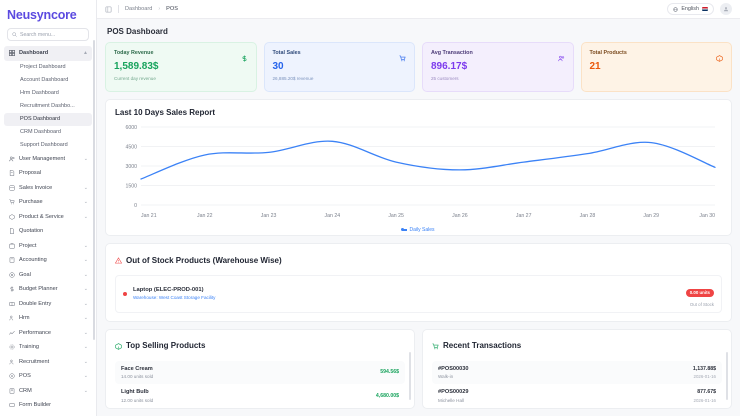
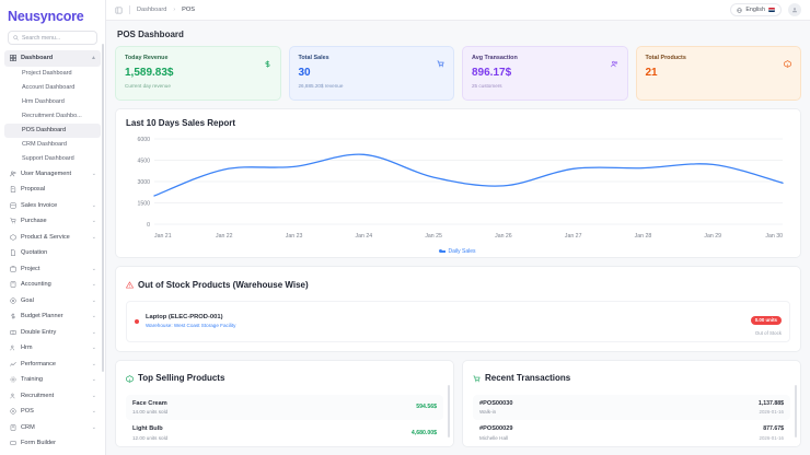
Jan 27: 3300 -> 3900
Jan 29: 4800 -> 4200
